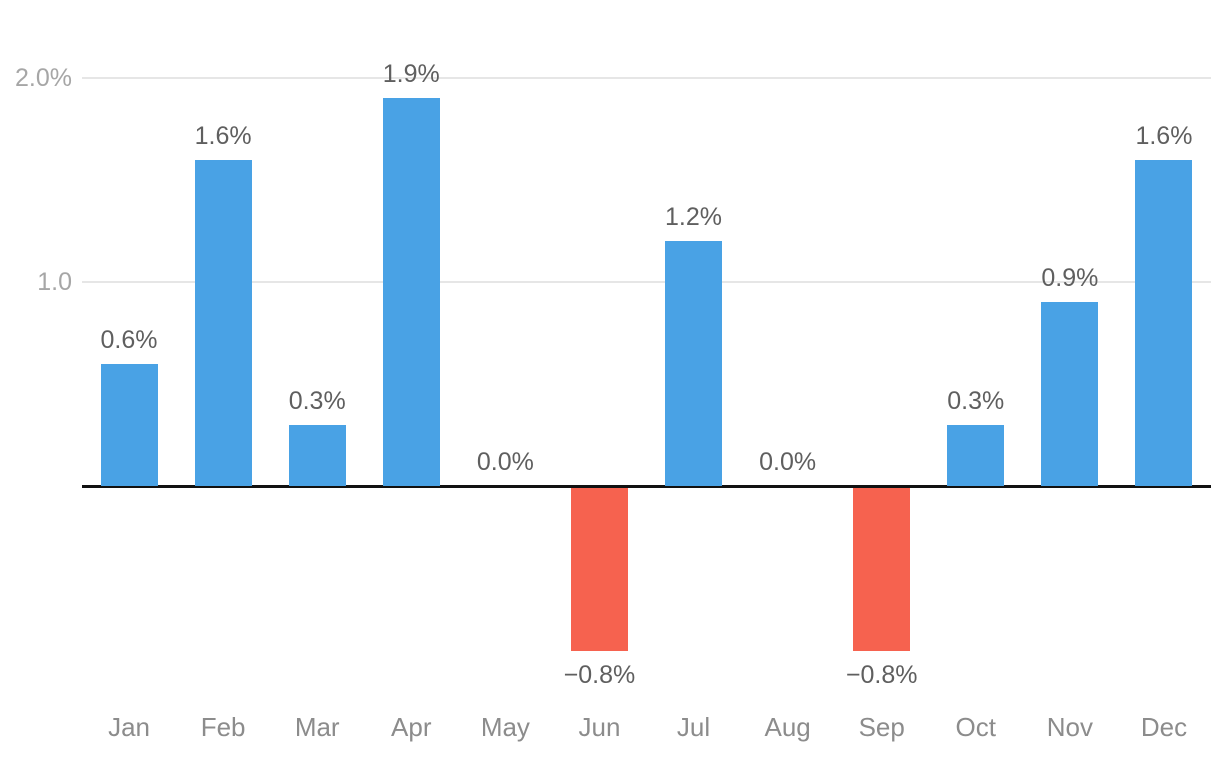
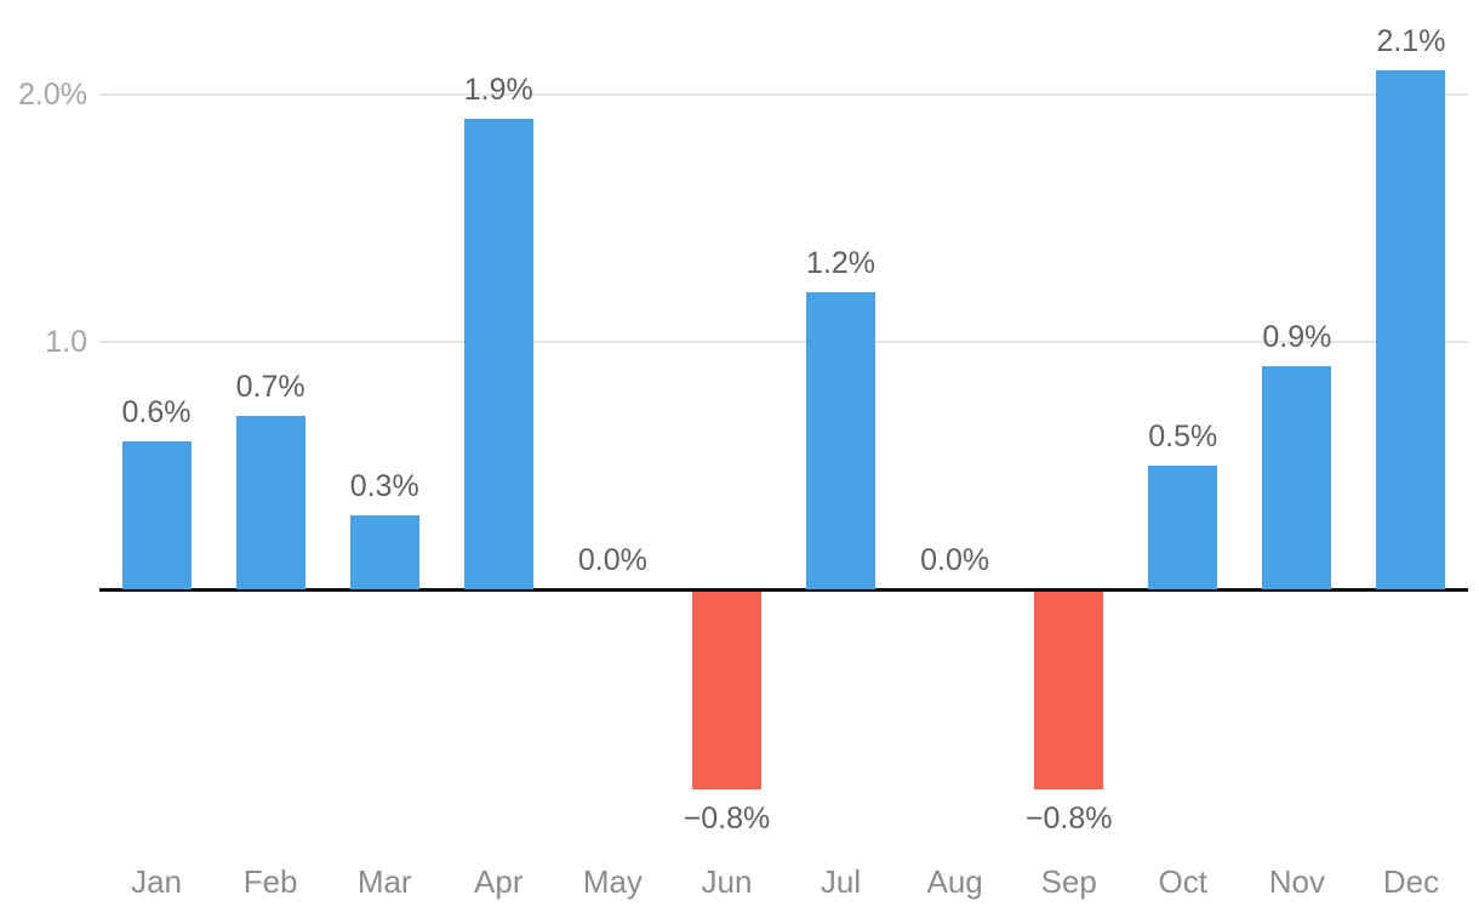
Feb: 1.6% -> 0.7%
Oct: 0.3% -> 0.5%
Dec: 1.6% -> 2.1%
